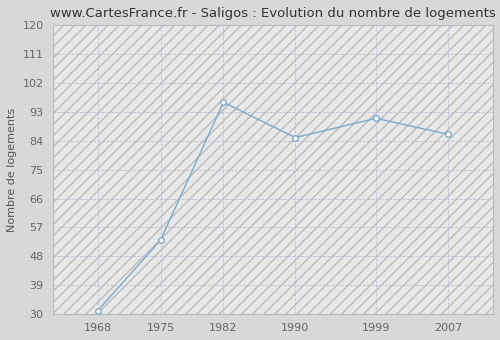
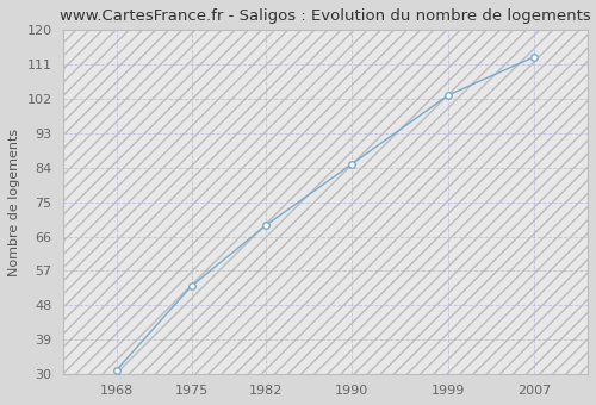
1982: 96 -> 69
1999: 91 -> 103
2007: 86 -> 113
